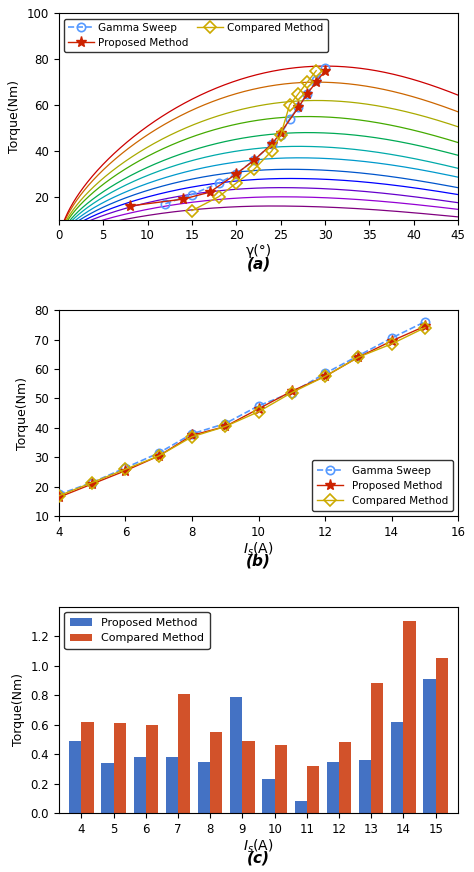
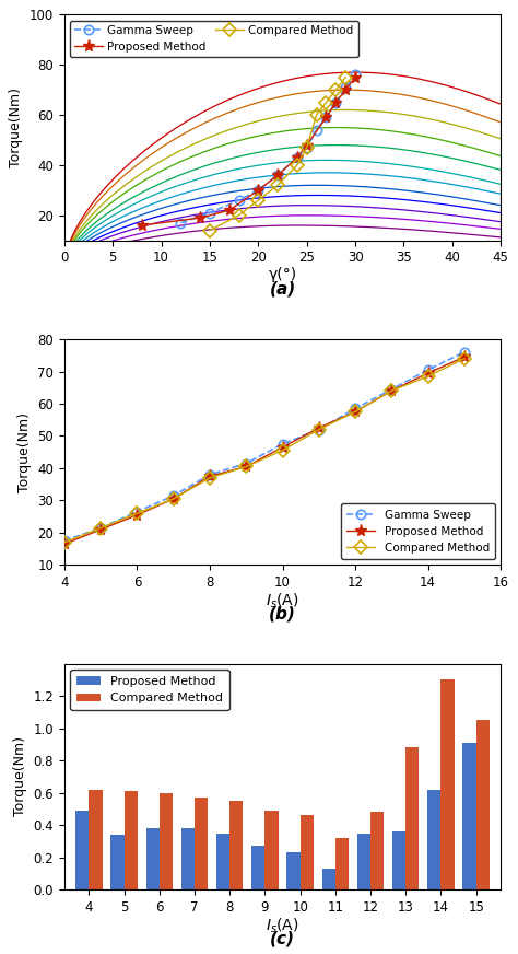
Compared Method/7: 0.81 -> 0.57
Proposed Method/9: 0.79 -> 0.27
Proposed Method/11: 0.08 -> 0.13
